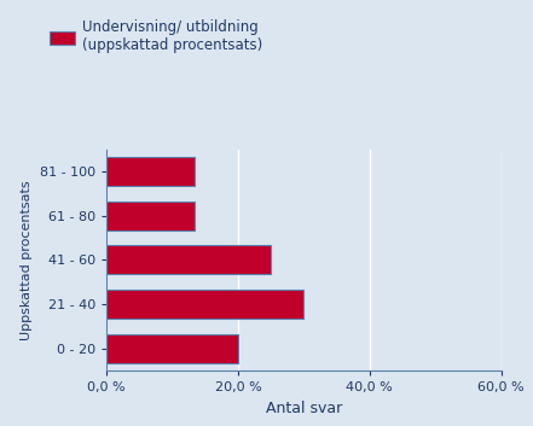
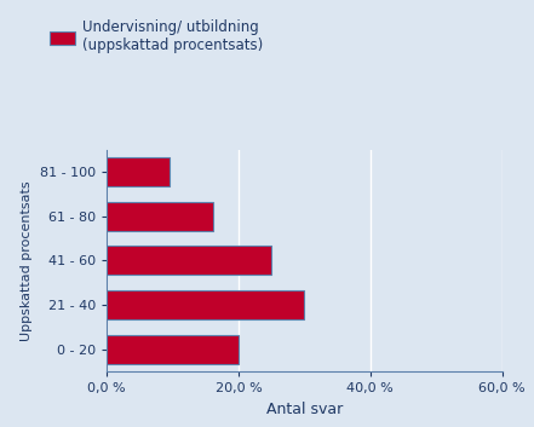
81 - 100: 13,3 % -> 9,6 %
61 - 80: 13,3 % -> 16,2 %
